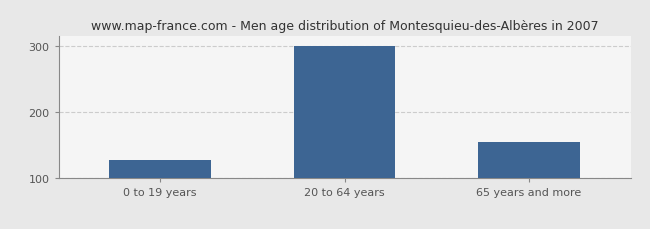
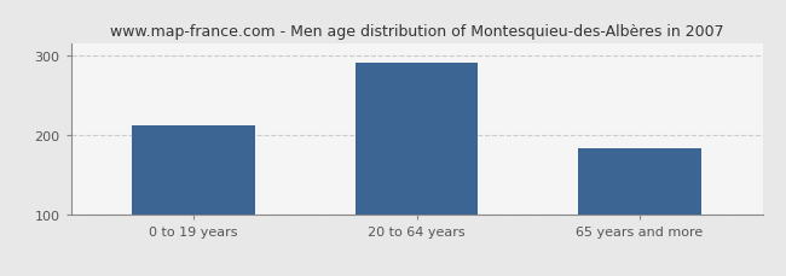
0 to 19 years: 127 -> 212
20 to 64 years: 300 -> 290
65 years and more: 155 -> 184
